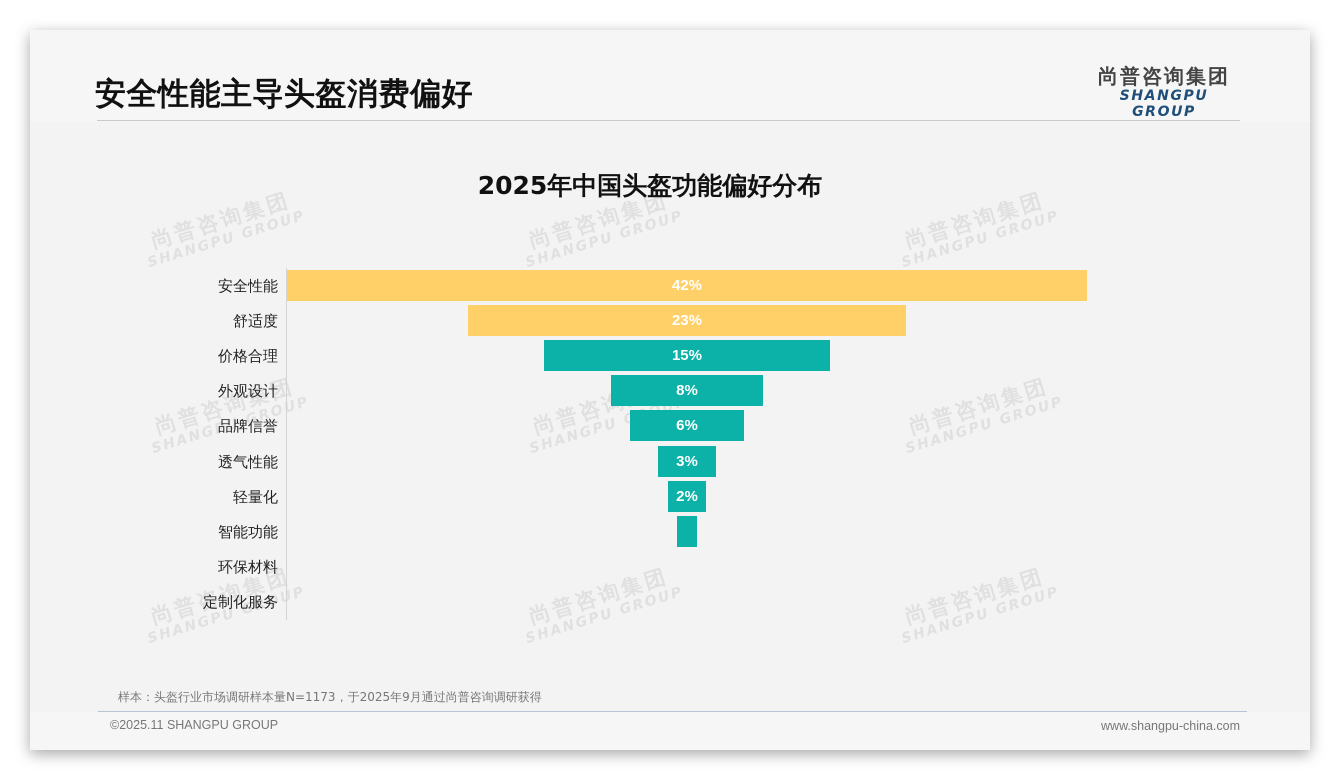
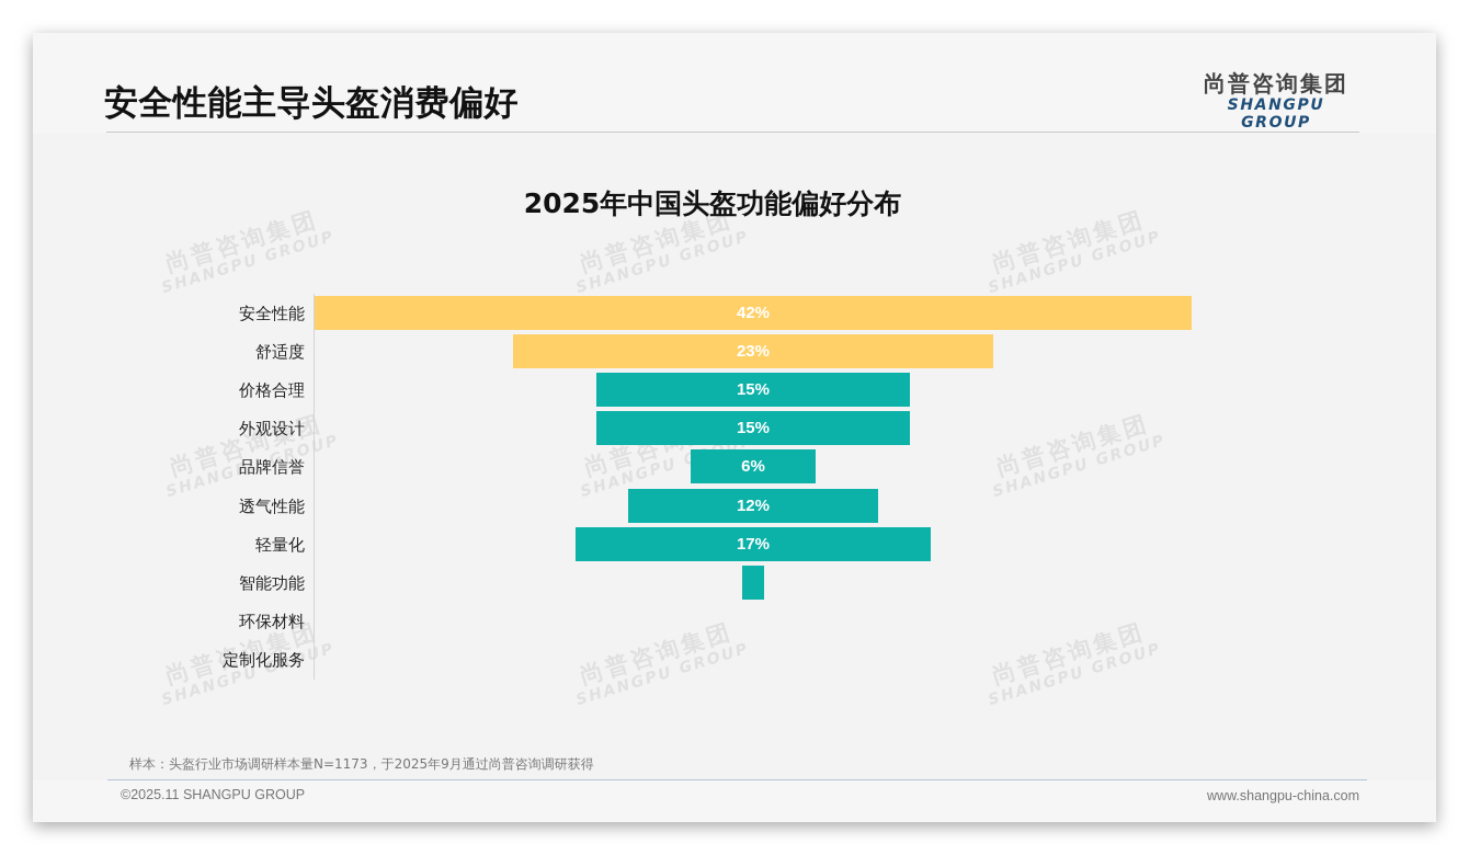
外观设计: 8% -> 15%
透气性能: 3% -> 12%
轻量化: 2% -> 17%
